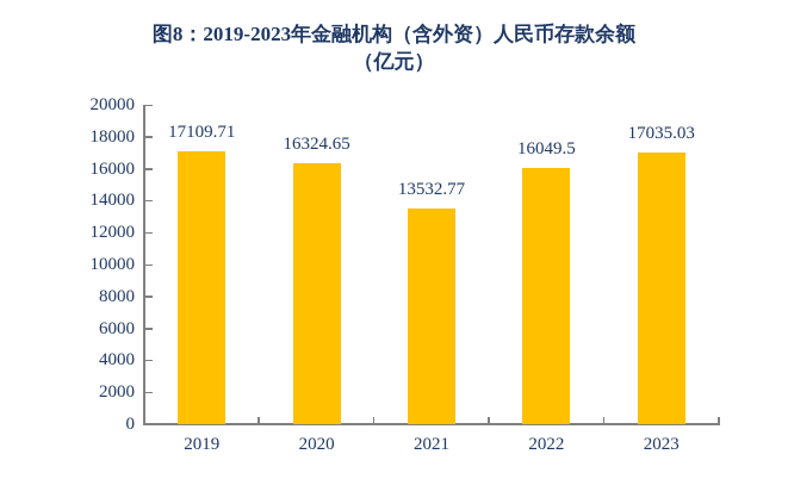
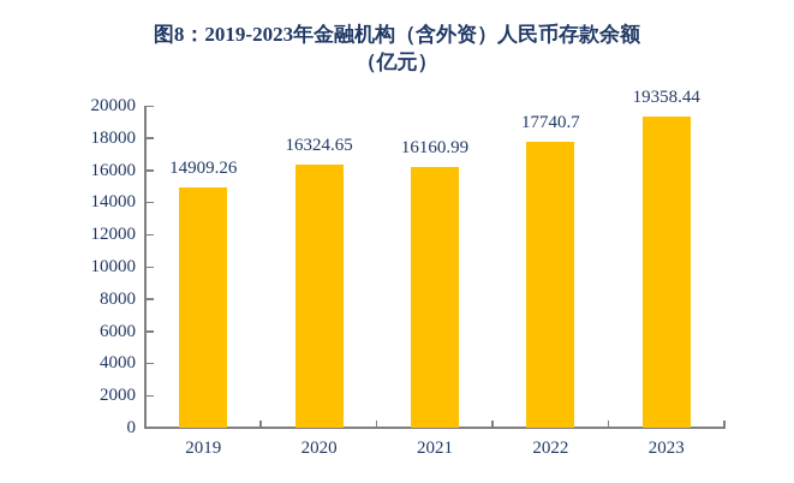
2019: 17109.71 -> 14909.26
2021: 13532.77 -> 16160.99
2022: 16049.5 -> 17740.7
2023: 17035.03 -> 19358.44
